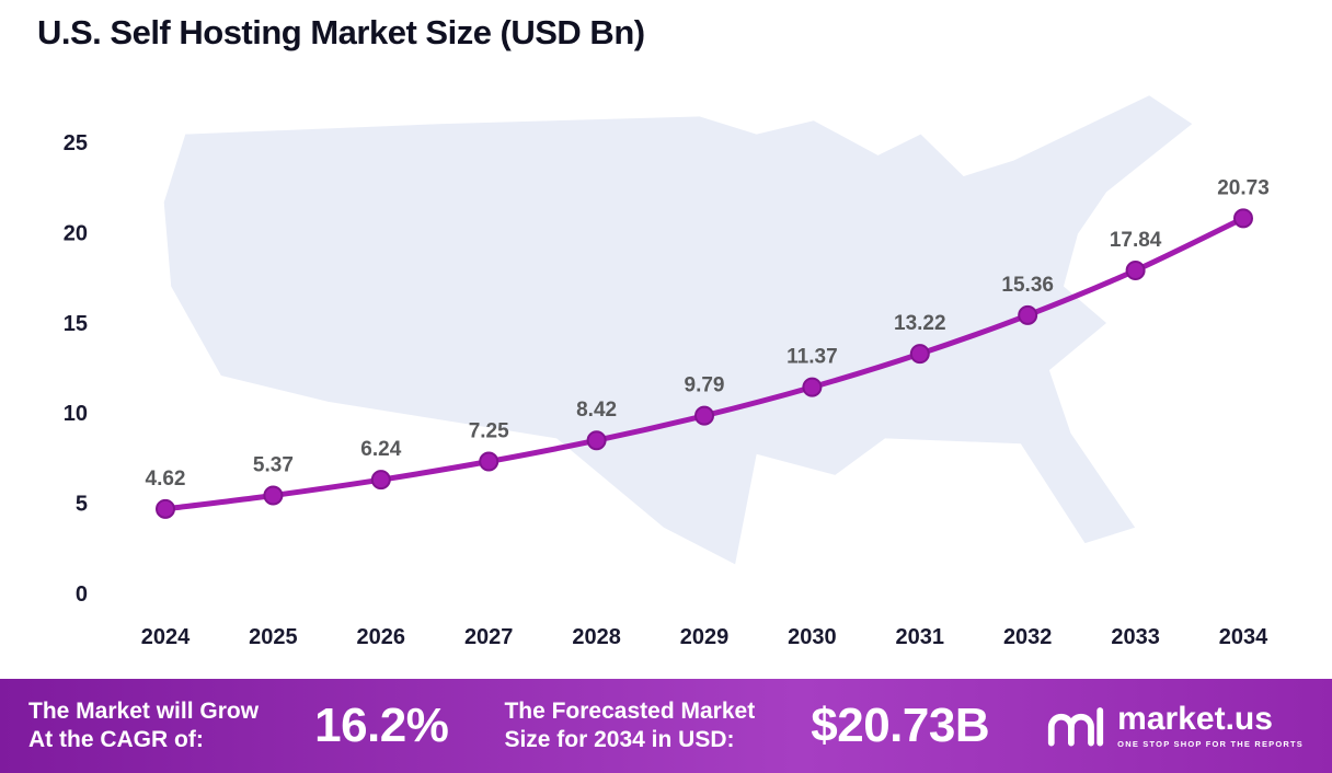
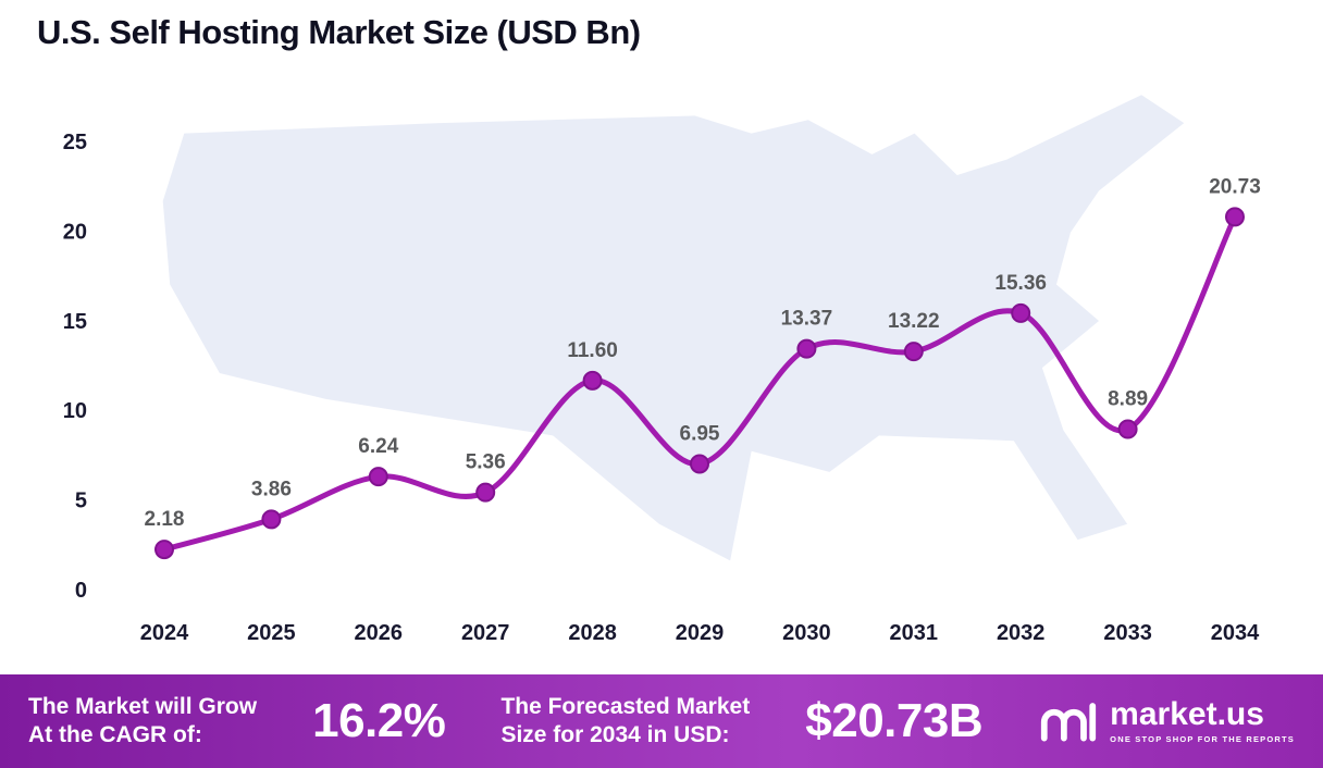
2024: 4.62 -> 2.18
2025: 5.37 -> 3.86
2027: 7.25 -> 5.36
2028: 8.42 -> 11.60
2029: 9.79 -> 6.95
2030: 11.37 -> 13.37
2033: 17.84 -> 8.89
